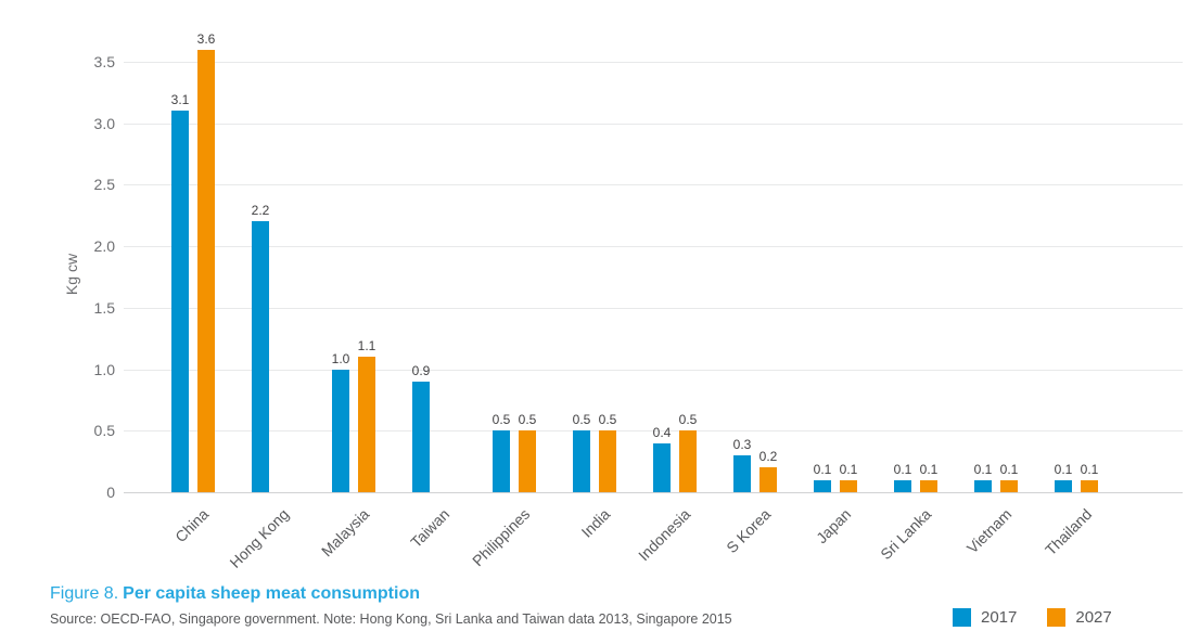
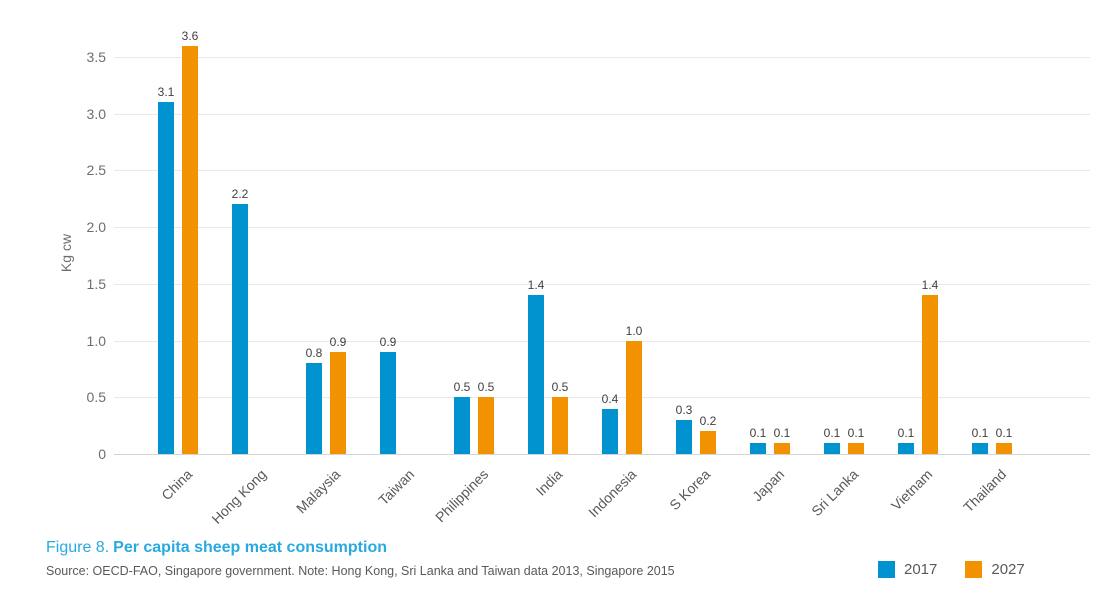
2017/Malaysia: 1.0 -> 0.8
2027/Malaysia: 1.1 -> 0.9
2017/India: 0.5 -> 1.4
2027/Indonesia: 0.5 -> 1.0
2027/Vietnam: 0.1 -> 1.4
